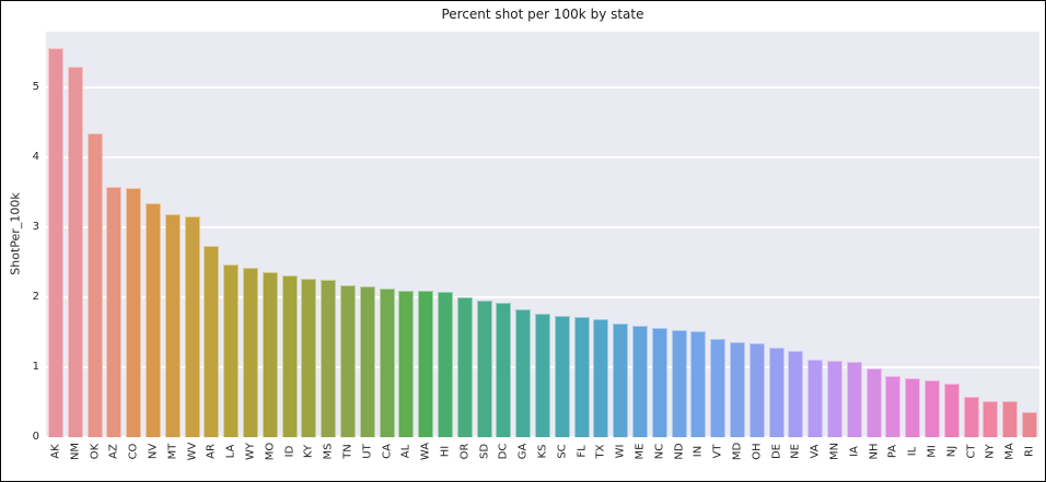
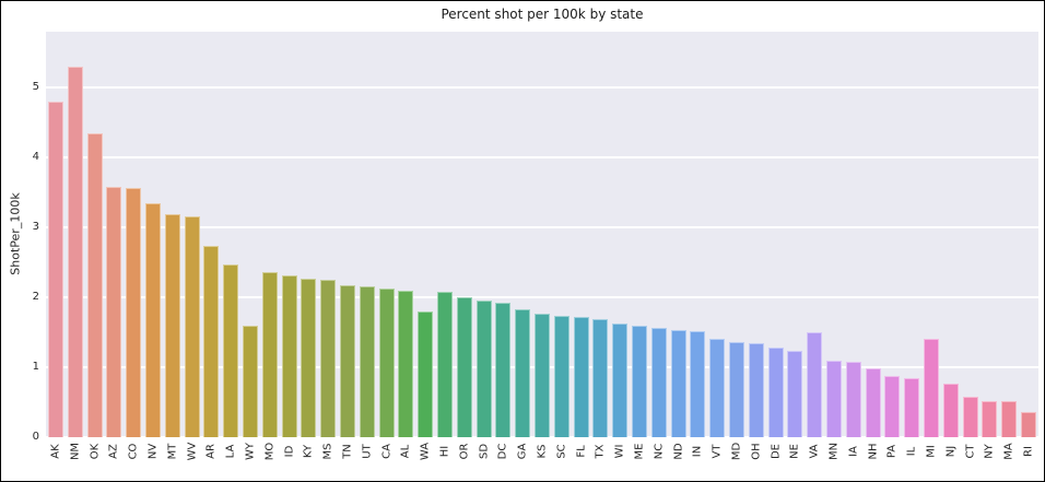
AK: 5.6 -> 4.8
WY: 2.4 -> 1.6
WA: 2.1 -> 1.8
VA: 1.1 -> 1.5
MI: 0.8 -> 1.4
